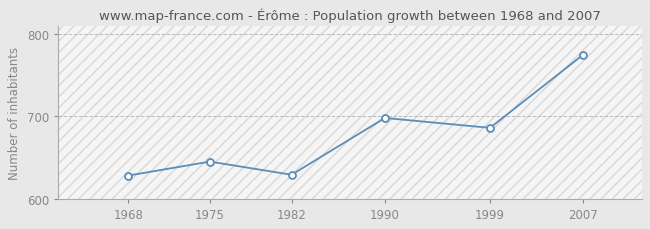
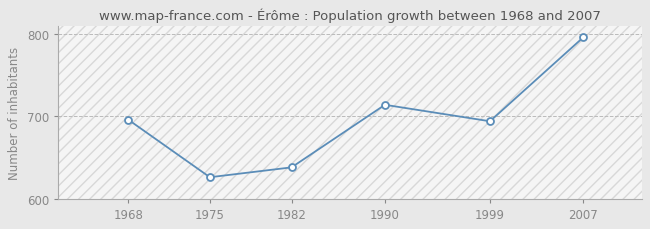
1968: 628 -> 696
1975: 645 -> 626
1982: 629 -> 638
1990: 698 -> 714
1999: 686 -> 694
2007: 775 -> 796
